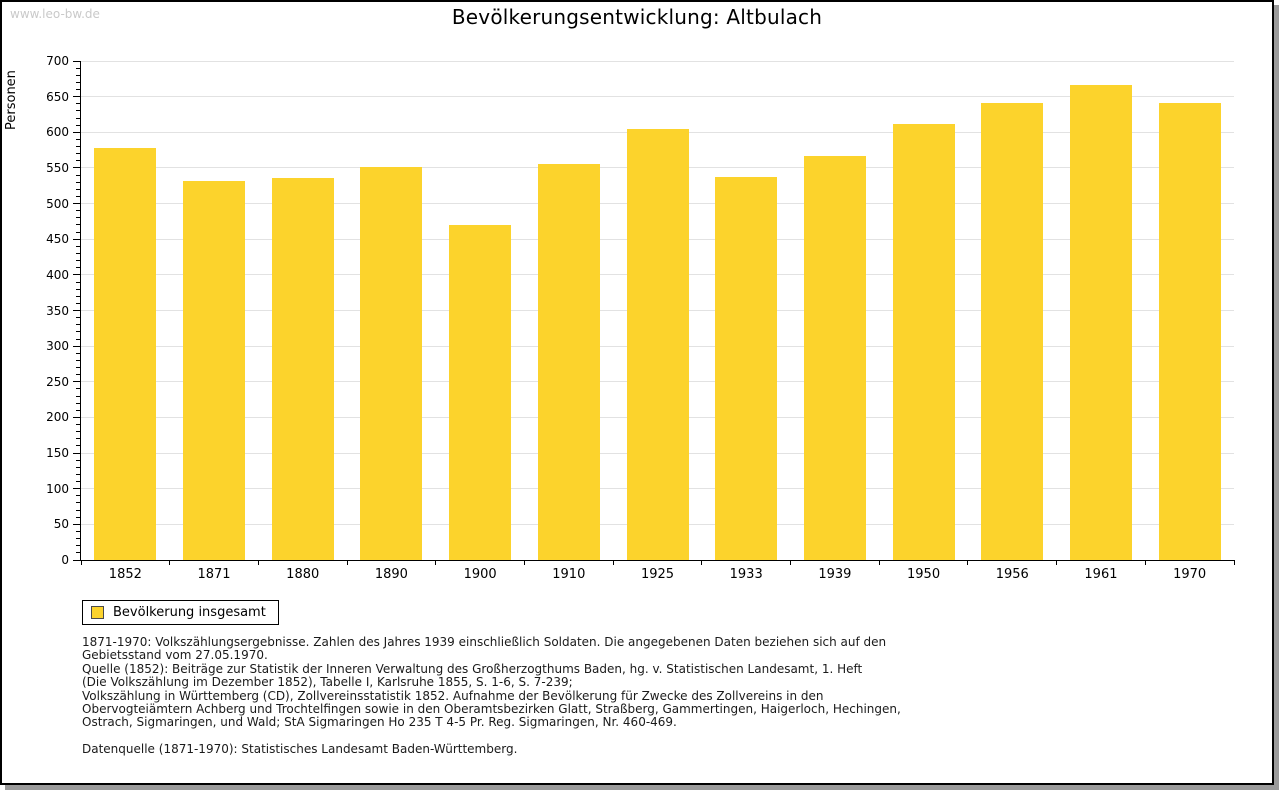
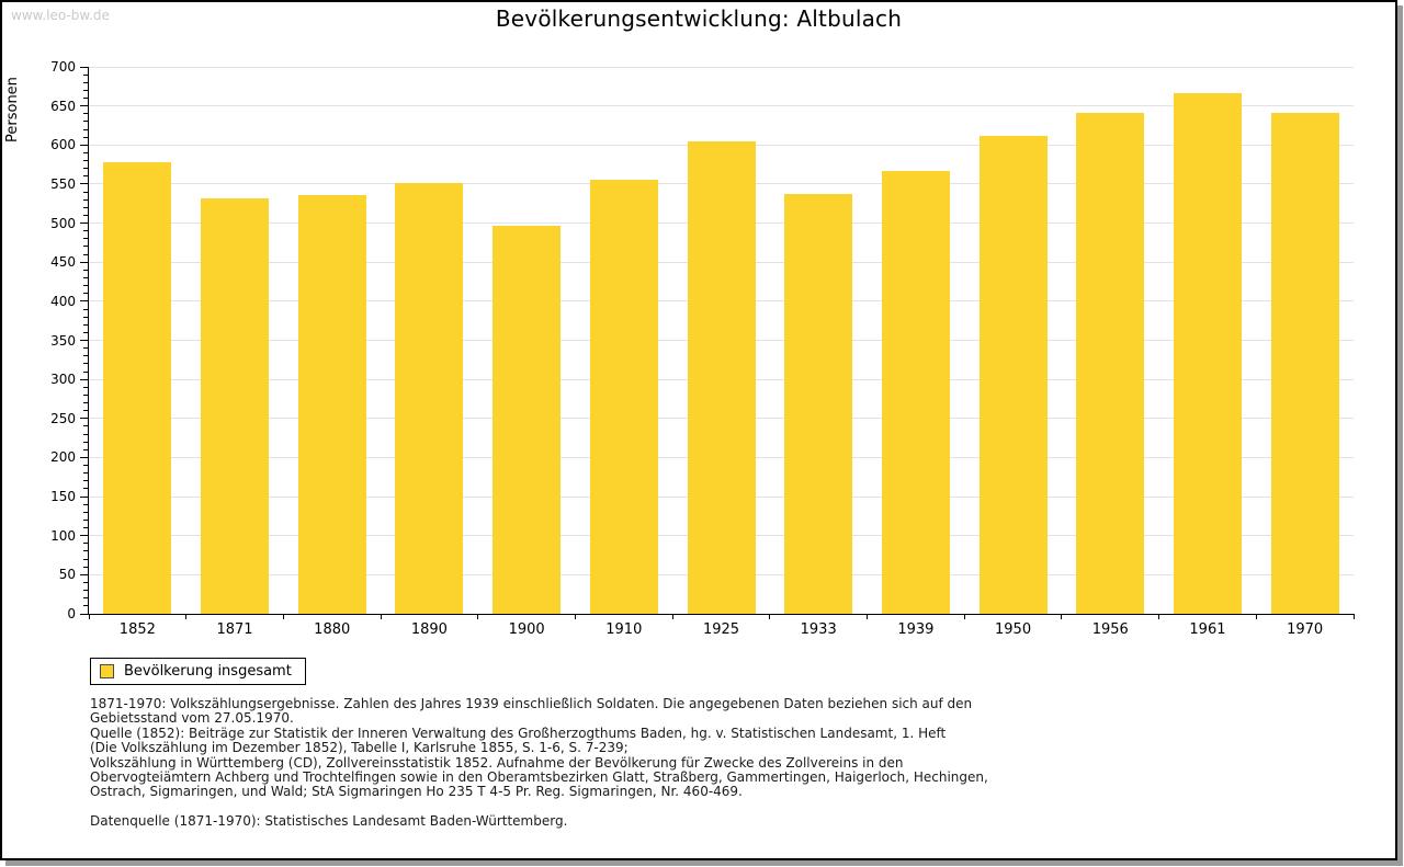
1900: 470 -> 500
